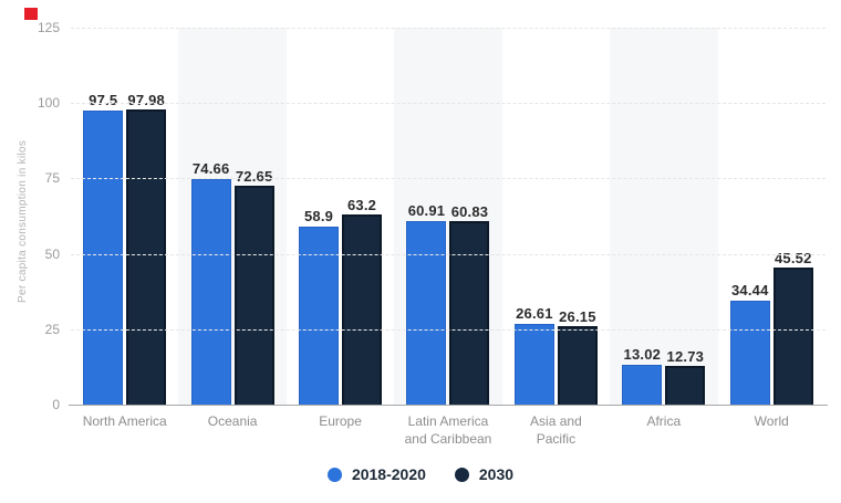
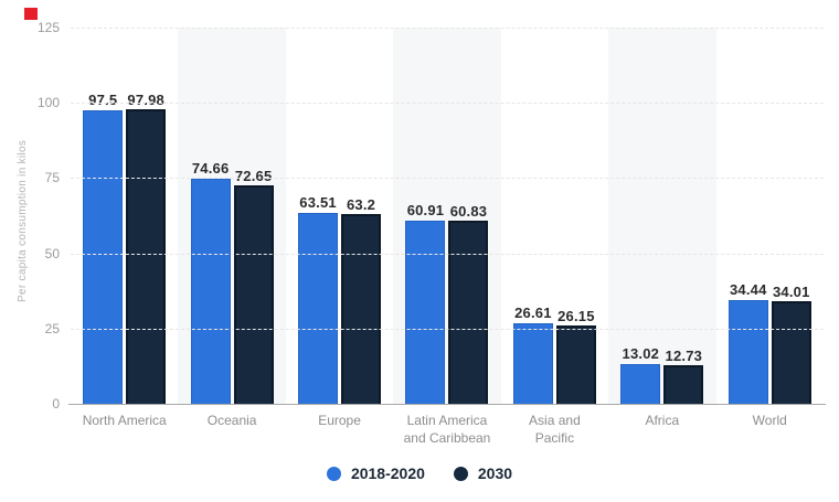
2018-2020/Europe: 58.9 -> 63.51
2030/World: 45.52 -> 34.01
